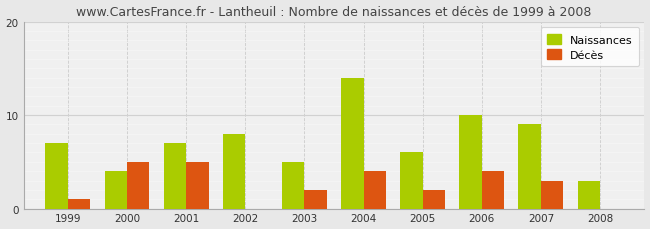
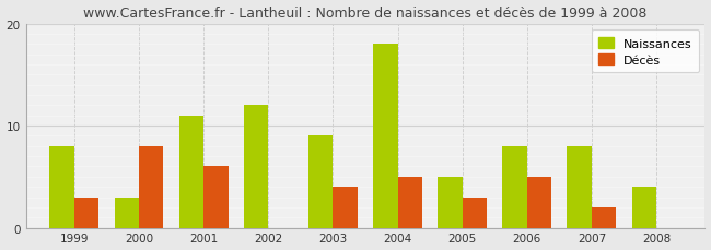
Naissances/1999: 7 -> 8
Décès/1999: 1 -> 3
Naissances/2000: 4 -> 3
Décès/2000: 5 -> 8
Naissances/2001: 7 -> 11
Décès/2001: 5 -> 6
Naissances/2002: 8 -> 12
Naissances/2003: 5 -> 9
Décès/2003: 2 -> 4
Naissances/2004: 14 -> 18
Décès/2004: 4 -> 5
Naissances/2005: 6 -> 5
Décès/2005: 2 -> 3
Naissances/2006: 10 -> 8
Décès/2006: 4 -> 5
Naissances/2007: 9 -> 8
Décès/2007: 3 -> 2
Naissances/2008: 3 -> 4
